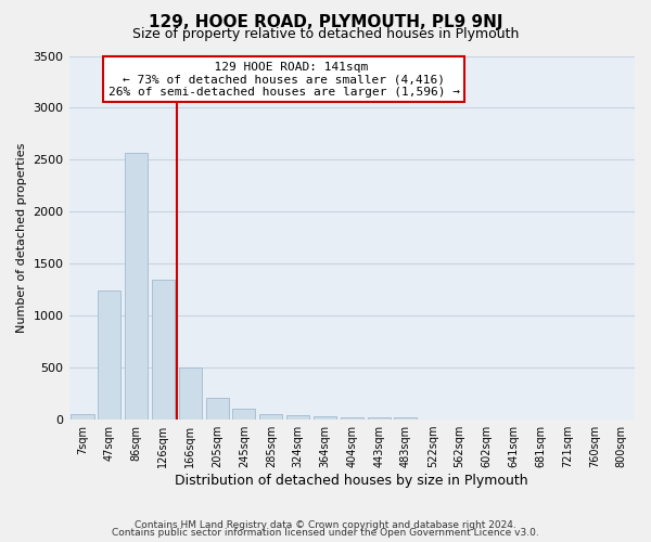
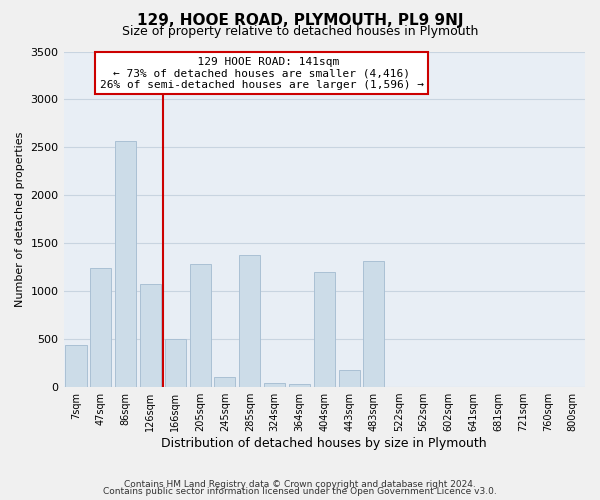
7sqm: 50 -> 440
126sqm: 1350 -> 1080
205sqm: 210 -> 1280
285sqm: 50 -> 1380
404sqm: 20 -> 1200
443sqm: 20 -> 180
483sqm: 20 -> 1320
